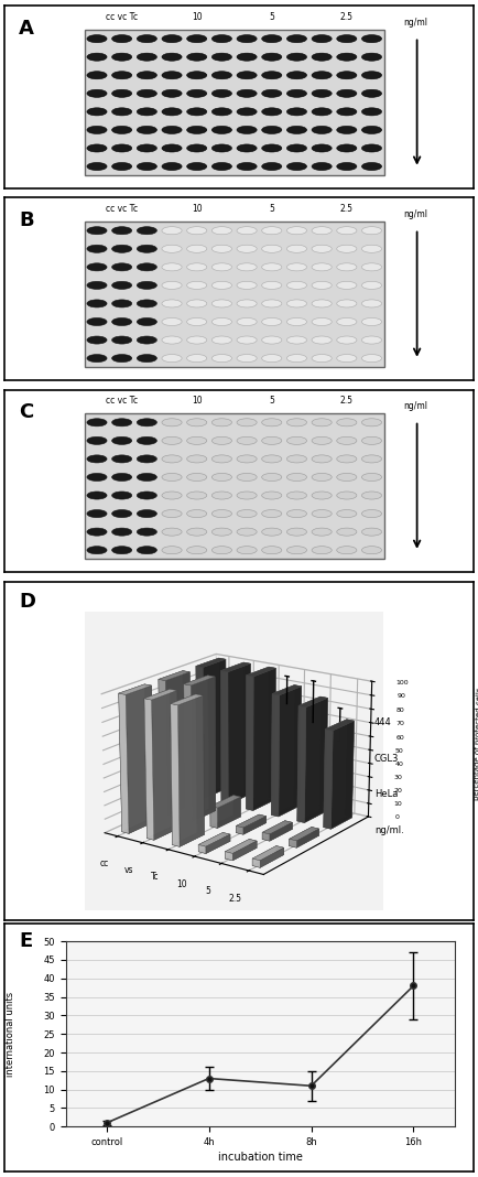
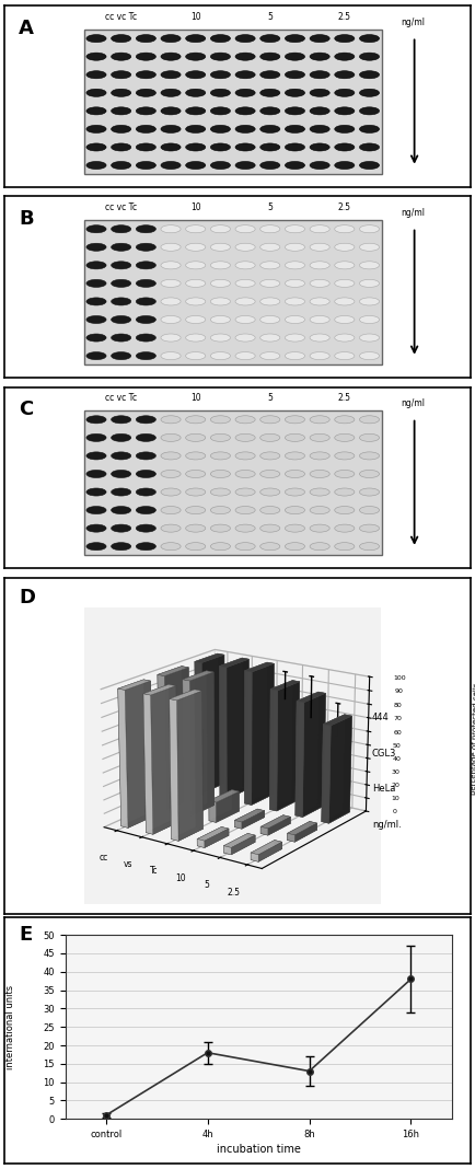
4h: 13 -> 18
8h: 11 -> 13
